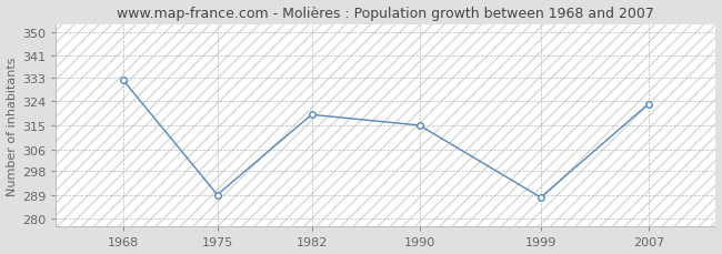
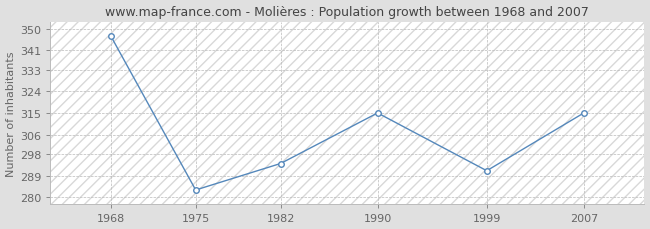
1968: 332 -> 347
1975: 289 -> 283
1982: 319 -> 294
1999: 288 -> 291
2007: 323 -> 315
